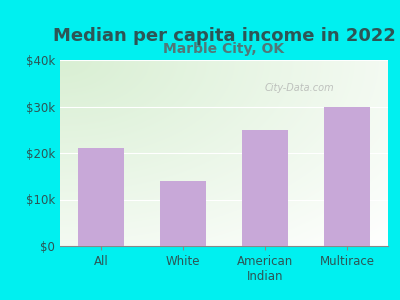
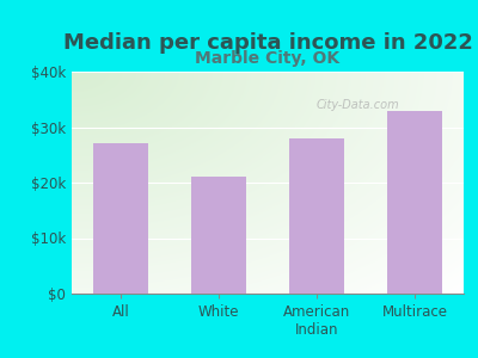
All: $21k -> $27k
White: $14k -> $21k
American Indian: $25k -> $28k
Multirace: $30k -> $33k
